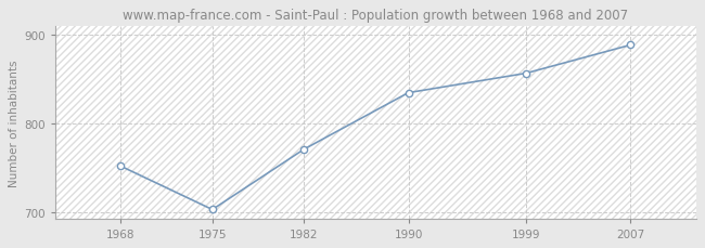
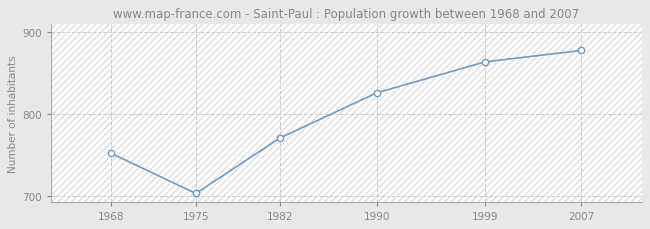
1990: 835 -> 826
1999: 857 -> 864
2007: 889 -> 878
